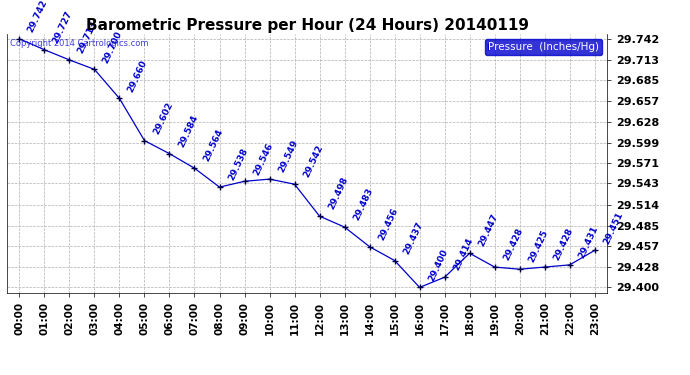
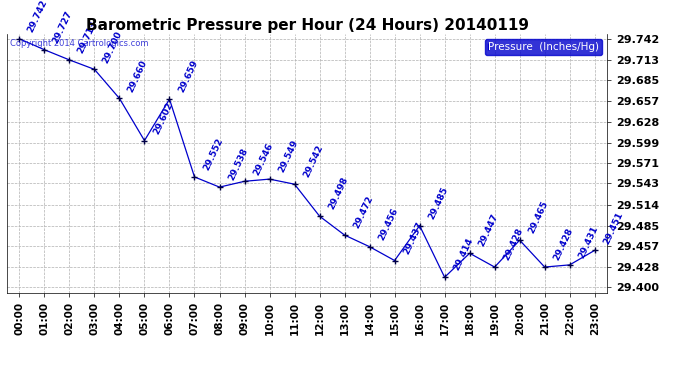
06:00: 29.584 -> 29.659
07:00: 29.564 -> 29.552
13:00: 29.483 -> 29.472
16:00: 29.400 -> 29.485
20:00: 29.425 -> 29.465
